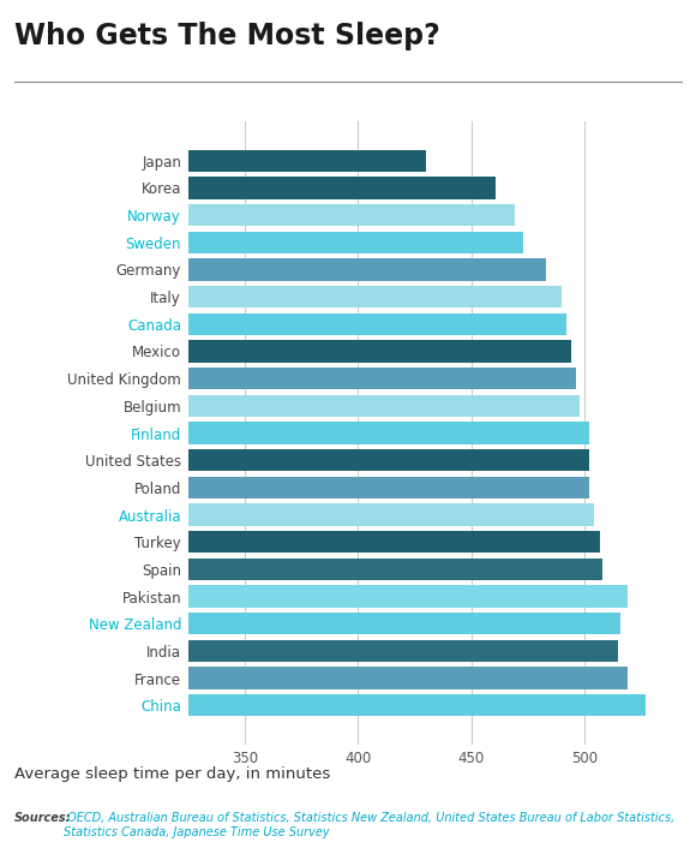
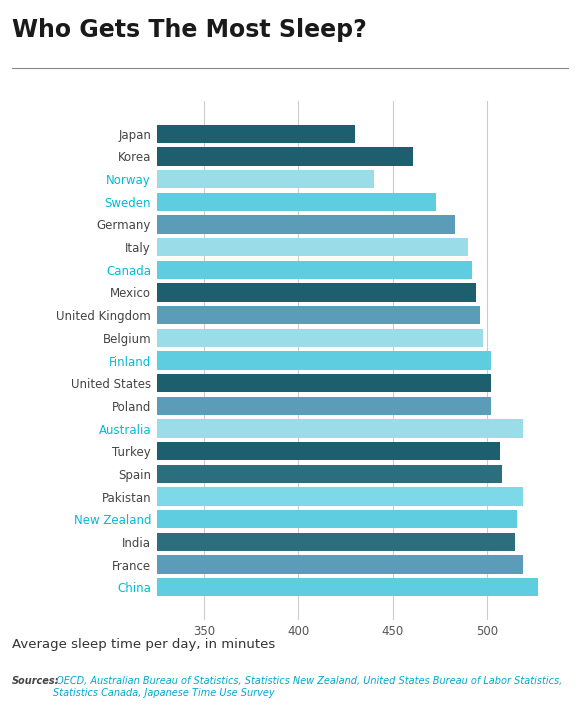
Norway: 469 -> 440
Australia: 504 -> 519
